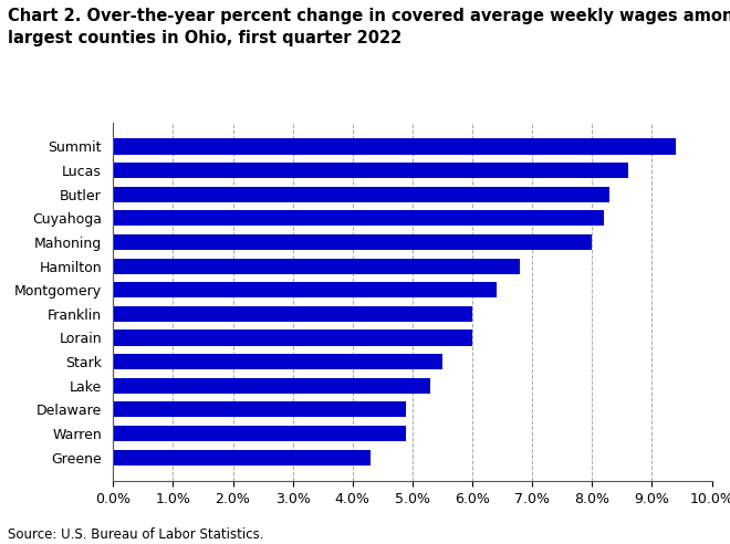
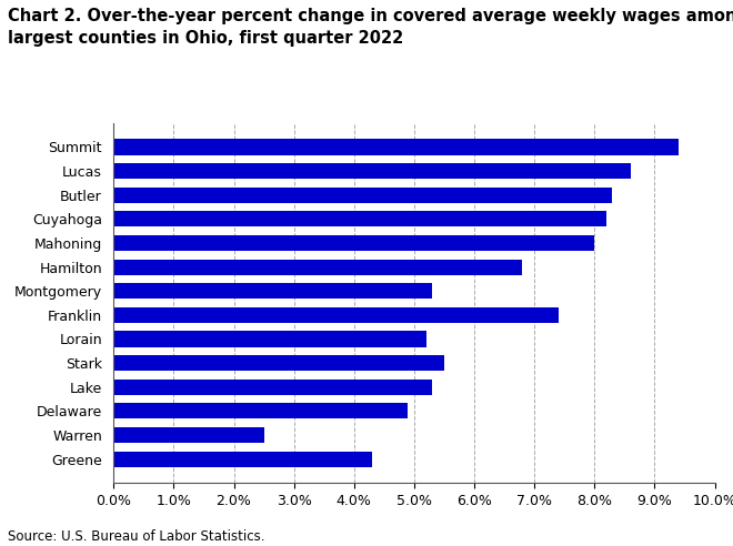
Montgomery: 6.4% -> 5.3%
Franklin: 6.0% -> 7.4%
Lorain: 6.0% -> 5.2%
Warren: 4.9% -> 2.5%
